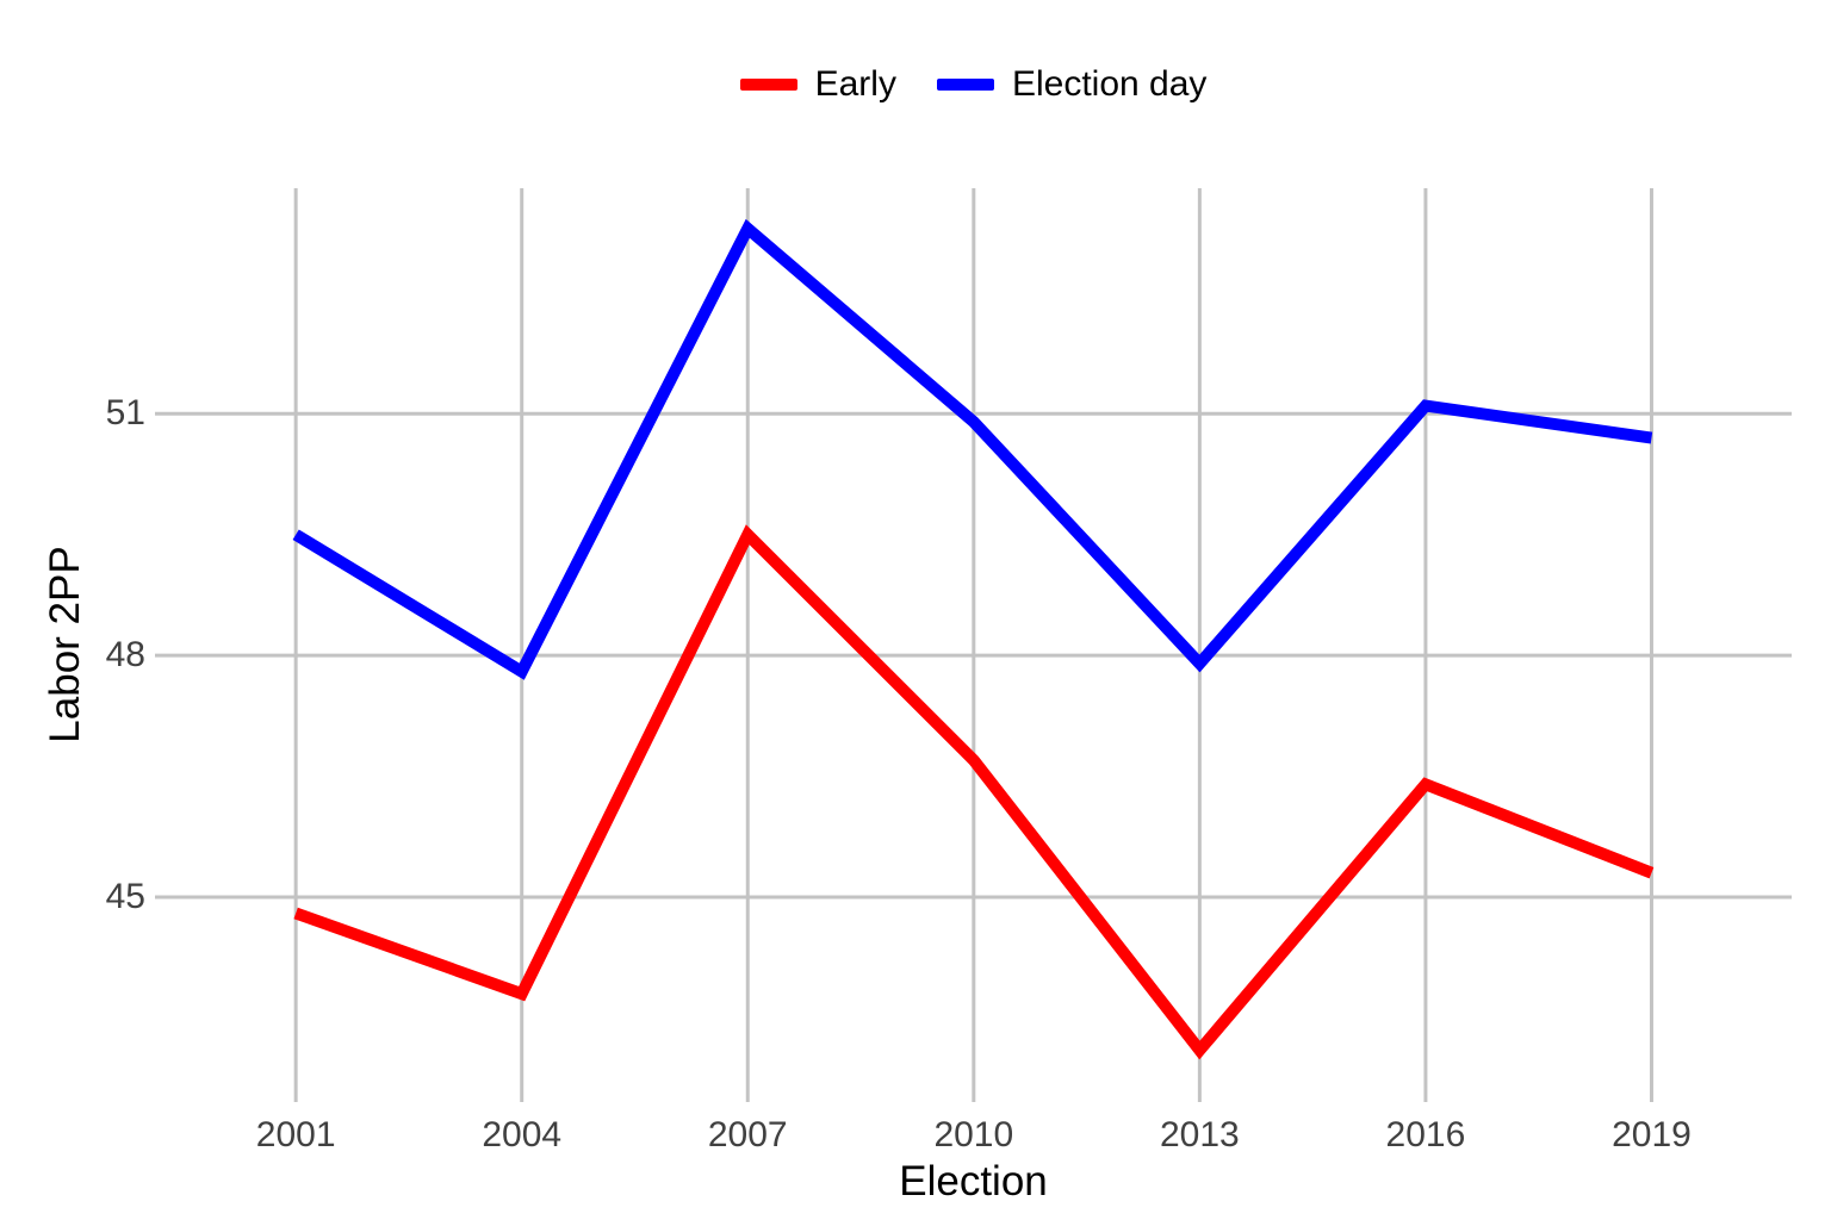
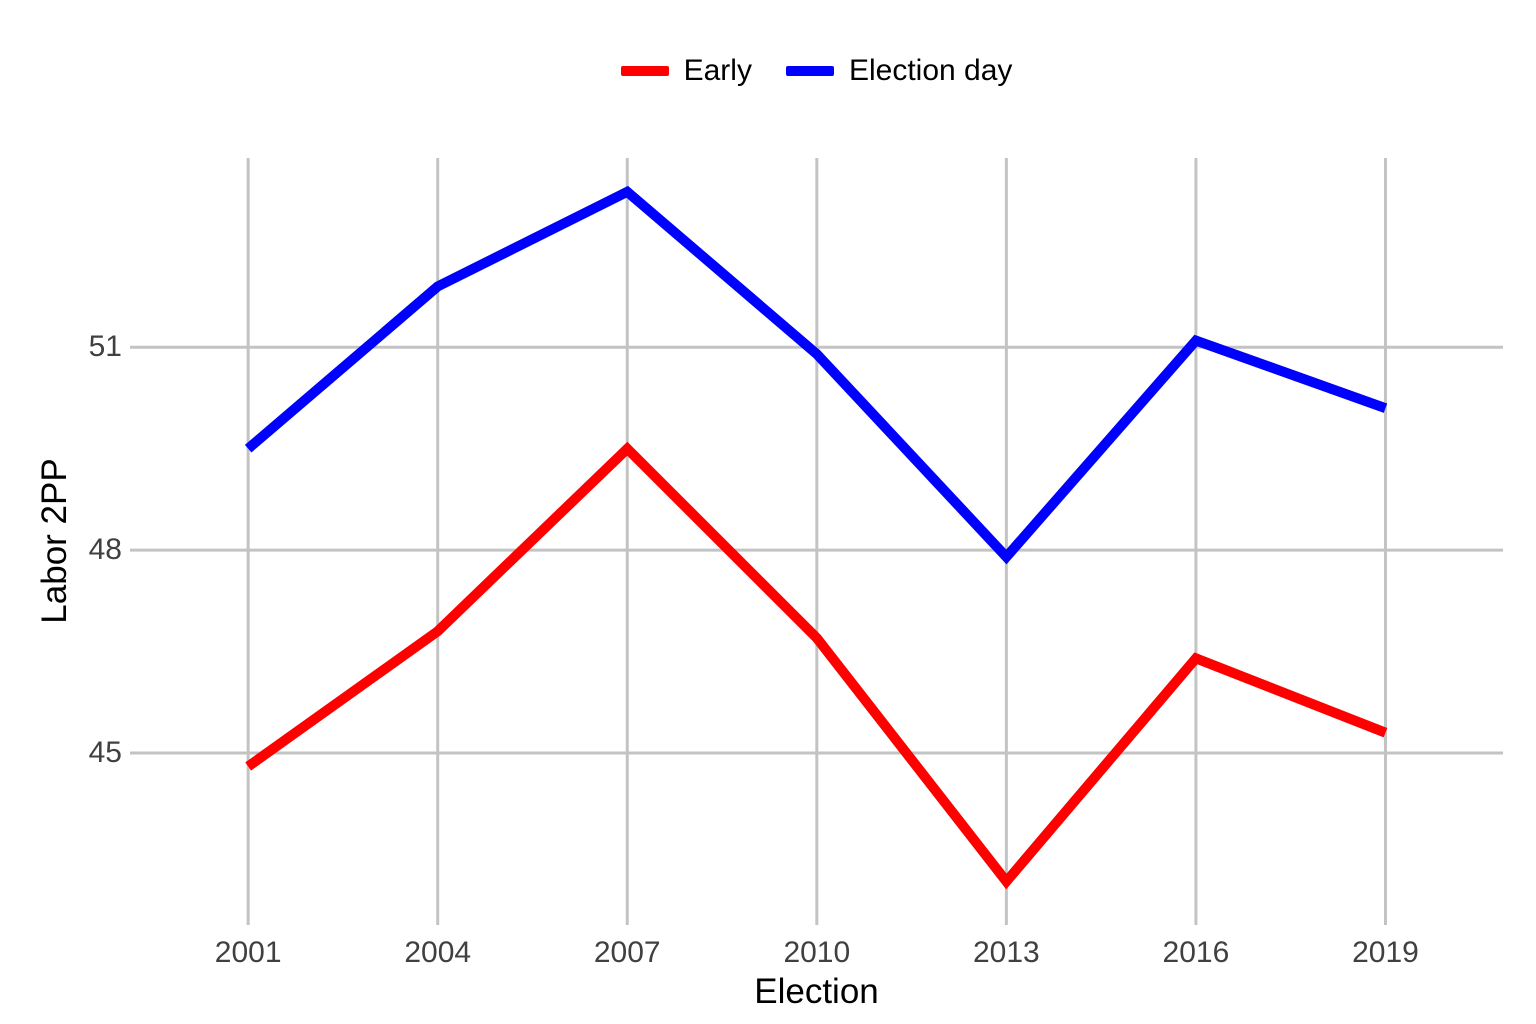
Early/2004: 43.8 -> 46.8
Election day/2004: 47.8 -> 51.9
Election day/2019: 50.7 -> 50.1
